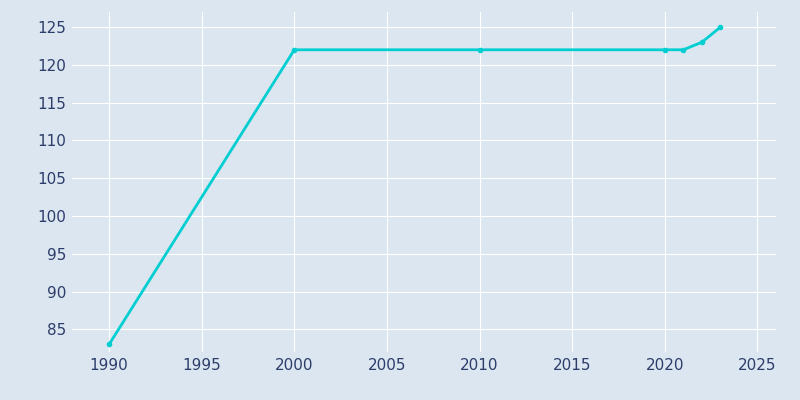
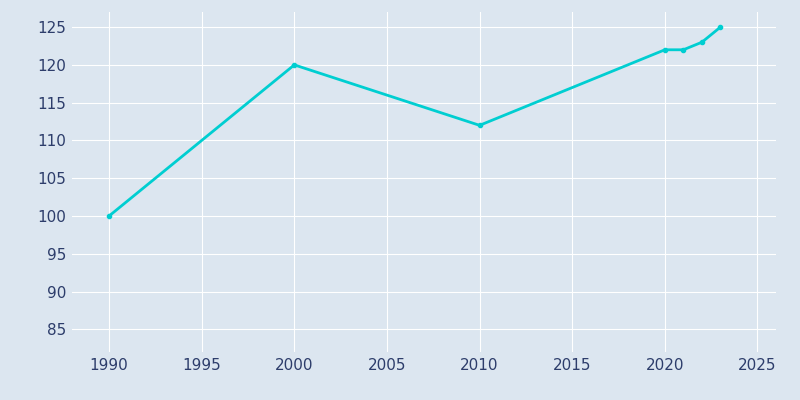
1990: 83 -> 100
2000: 122 -> 120
2010: 122 -> 112
